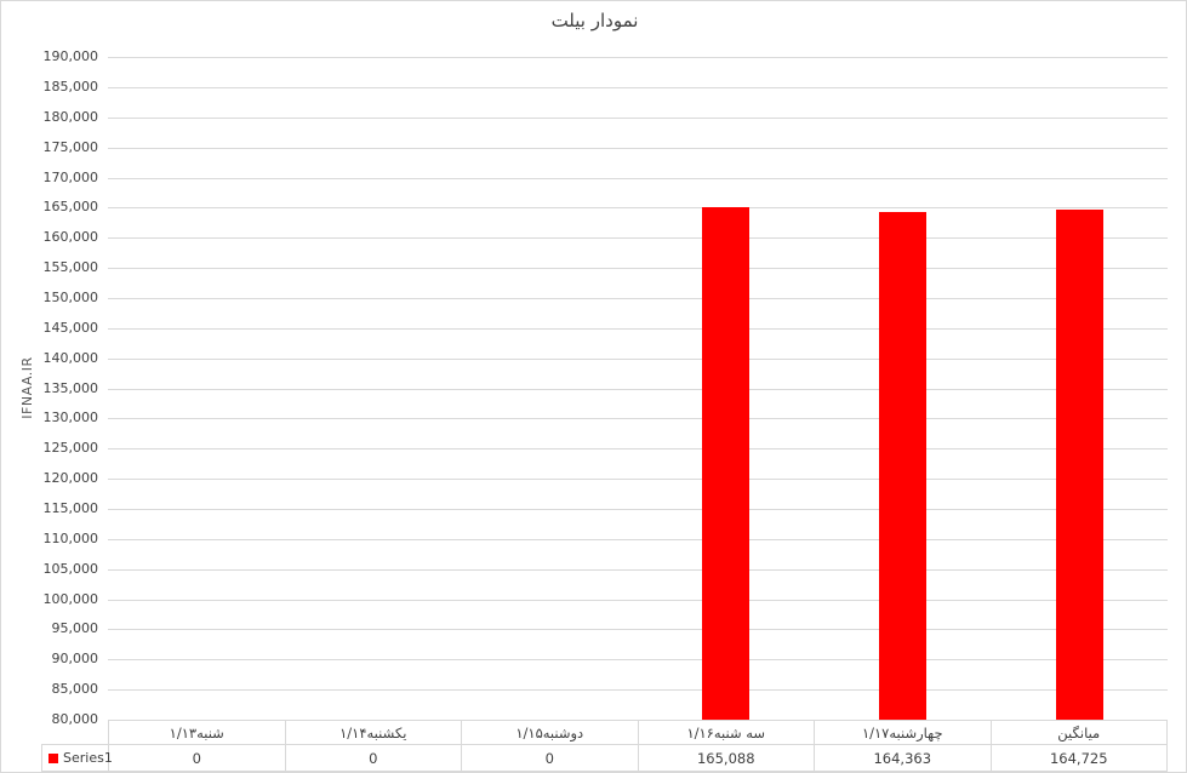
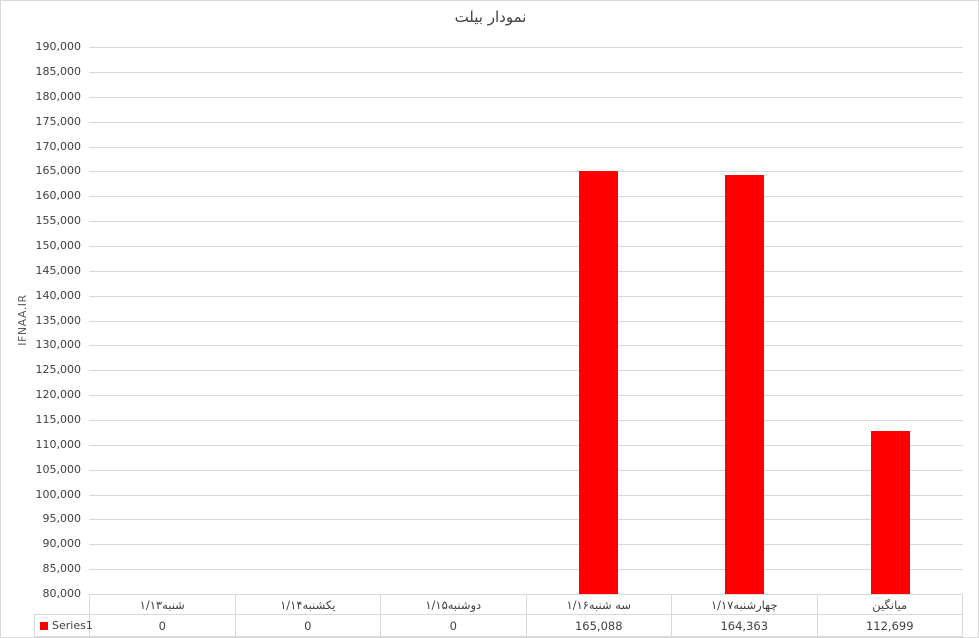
میانگین: 164,725 -> 112,699
